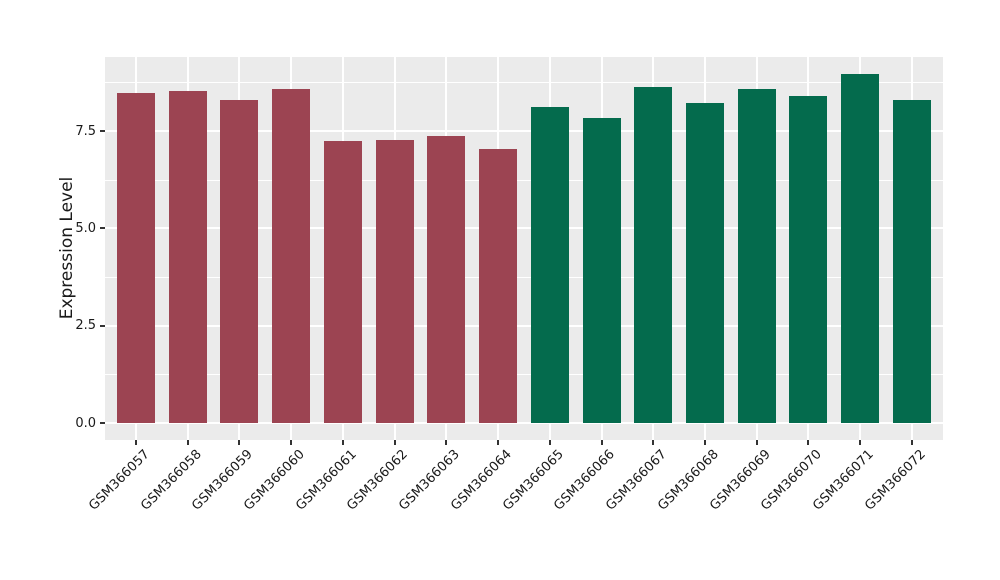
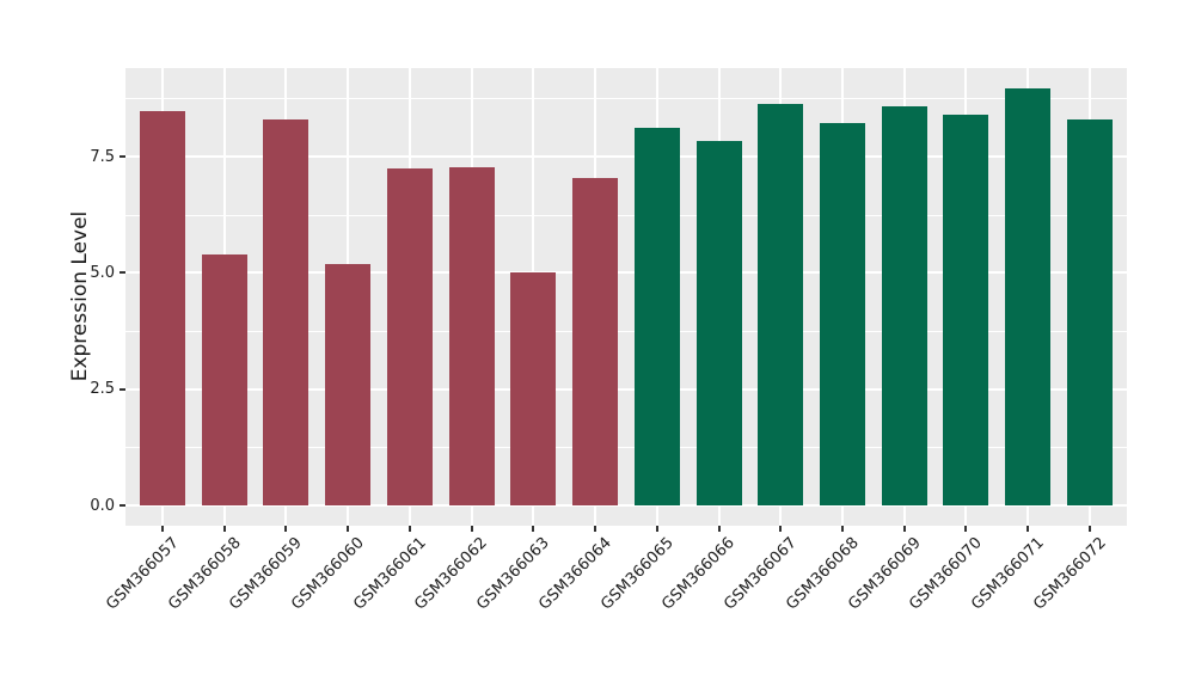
GSM366058: 8.5 -> 5.4
GSM366060: 8.6 -> 5.2
GSM366063: 7.4 -> 5.0
